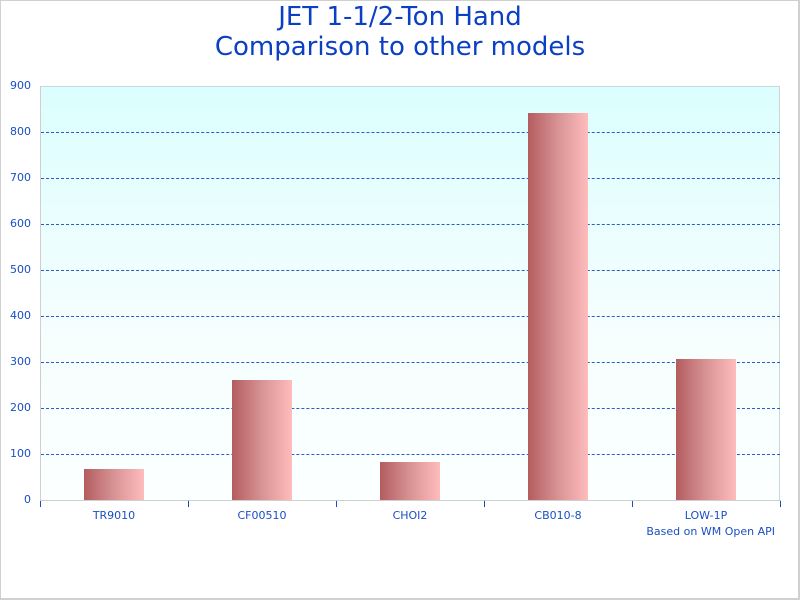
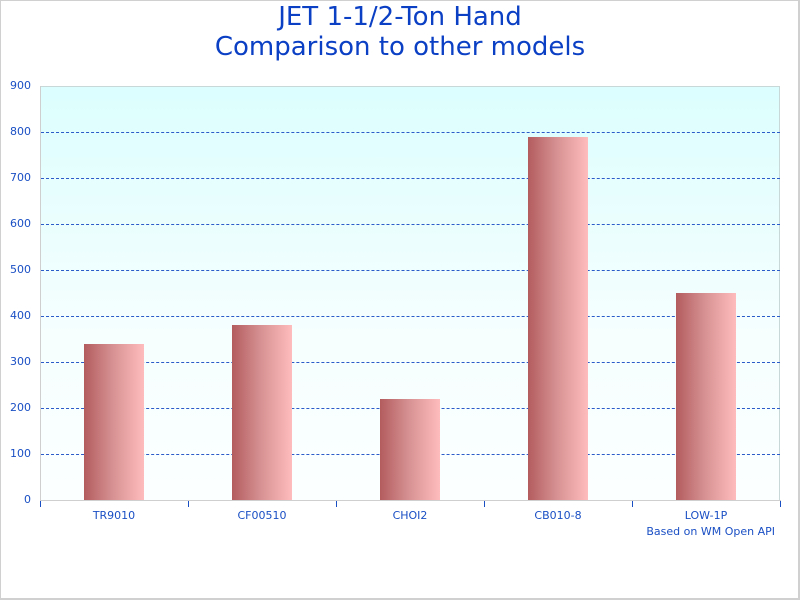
TR9010: 70 -> 340
CF00510: 260 -> 380
CHOI2: 80 -> 220
CB010-8: 840 -> 790
LOW-1P: 310 -> 450
